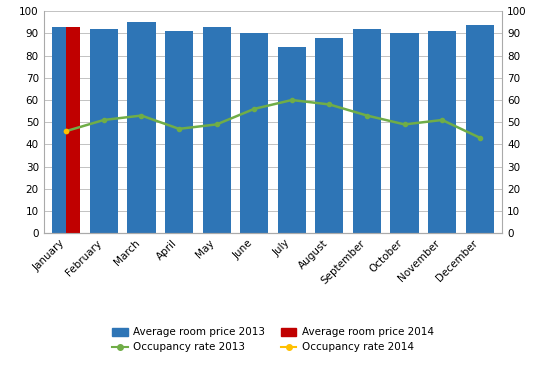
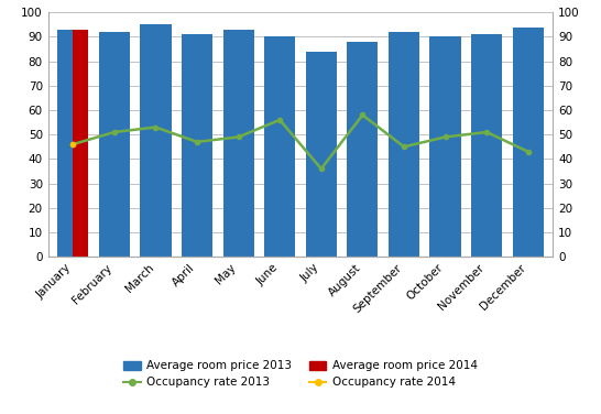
Occupancy rate 2013/July: 60 -> 36
Occupancy rate 2013/September: 53 -> 45
